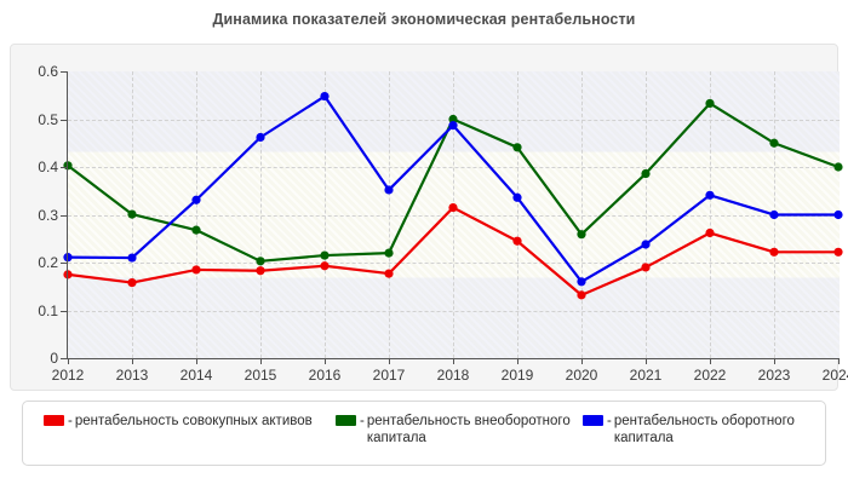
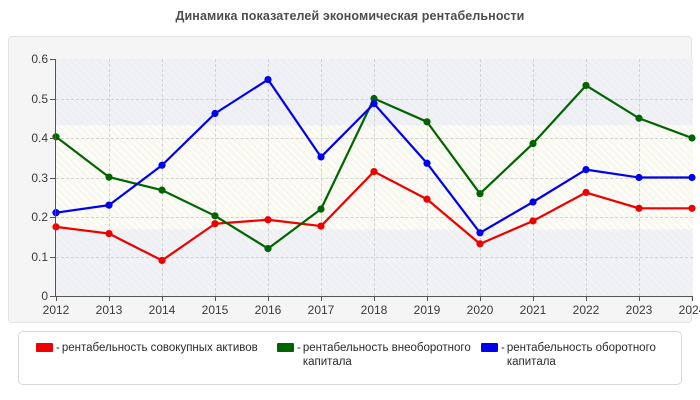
- рентабельность оборотного капитала/2013: 0.21 -> 0.23
- рентабельность совокупных активов/2014: 0.18 -> 0.09
- рентабельность внеоборотного капитала/2016: 0.21 -> 0.12
- рентабельность оборотного капитала/2022: 0.34 -> 0.32
